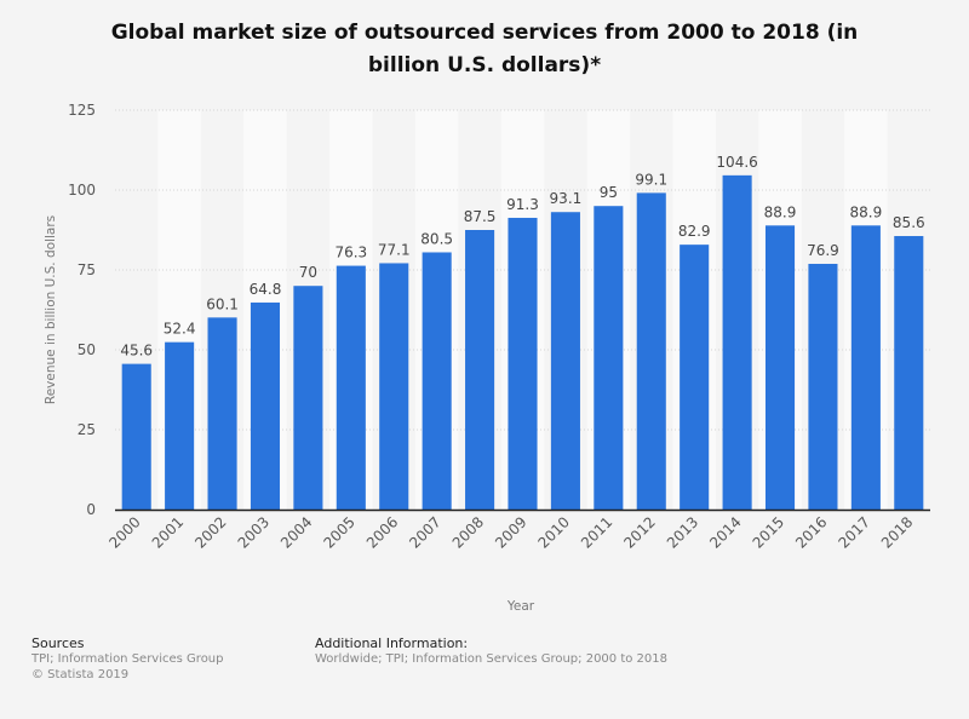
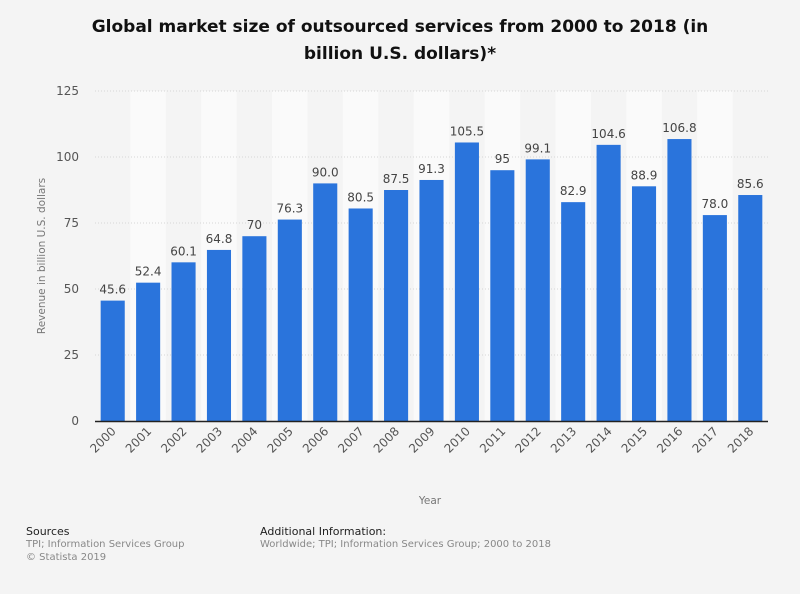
2006: 77.1 -> 90.0
2010: 93.1 -> 105.5
2016: 76.9 -> 106.8
2017: 88.9 -> 78.0
